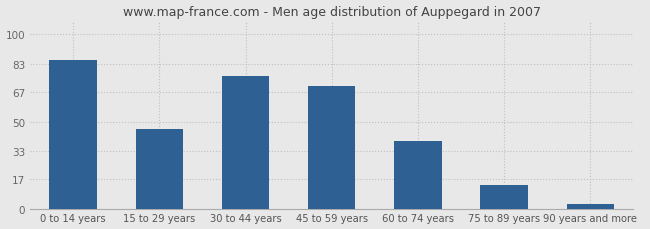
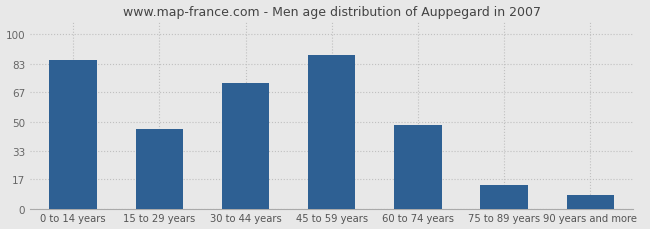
30 to 44 years: 76 -> 72
45 to 59 years: 70 -> 88
60 to 74 years: 39 -> 48
90 years and more: 3 -> 8
